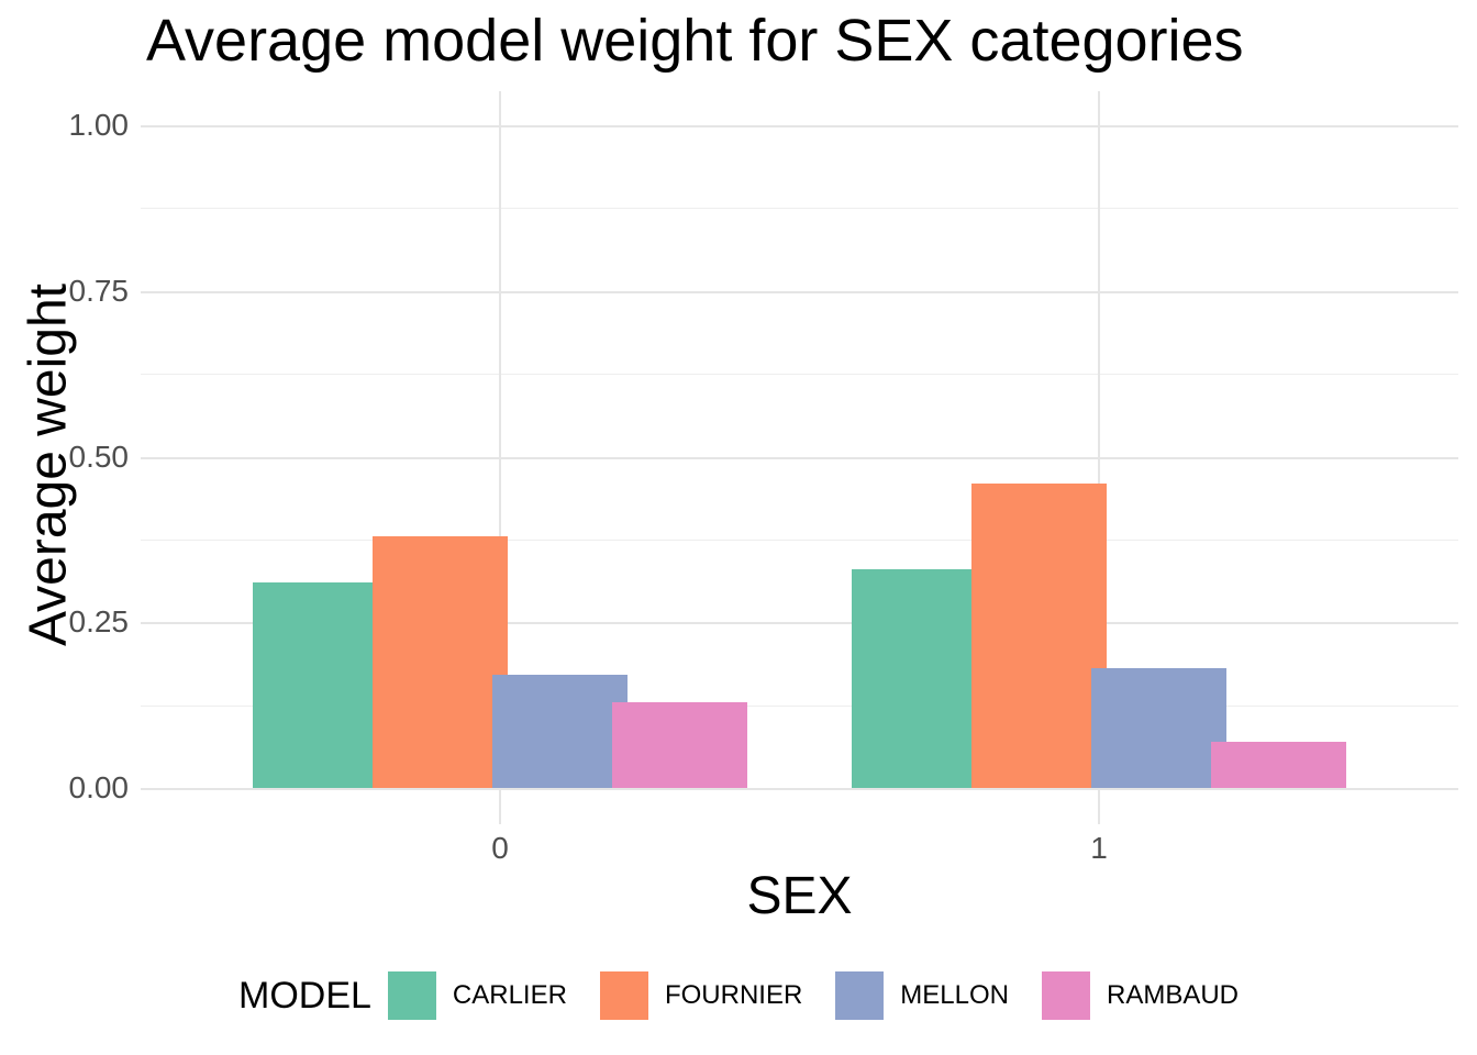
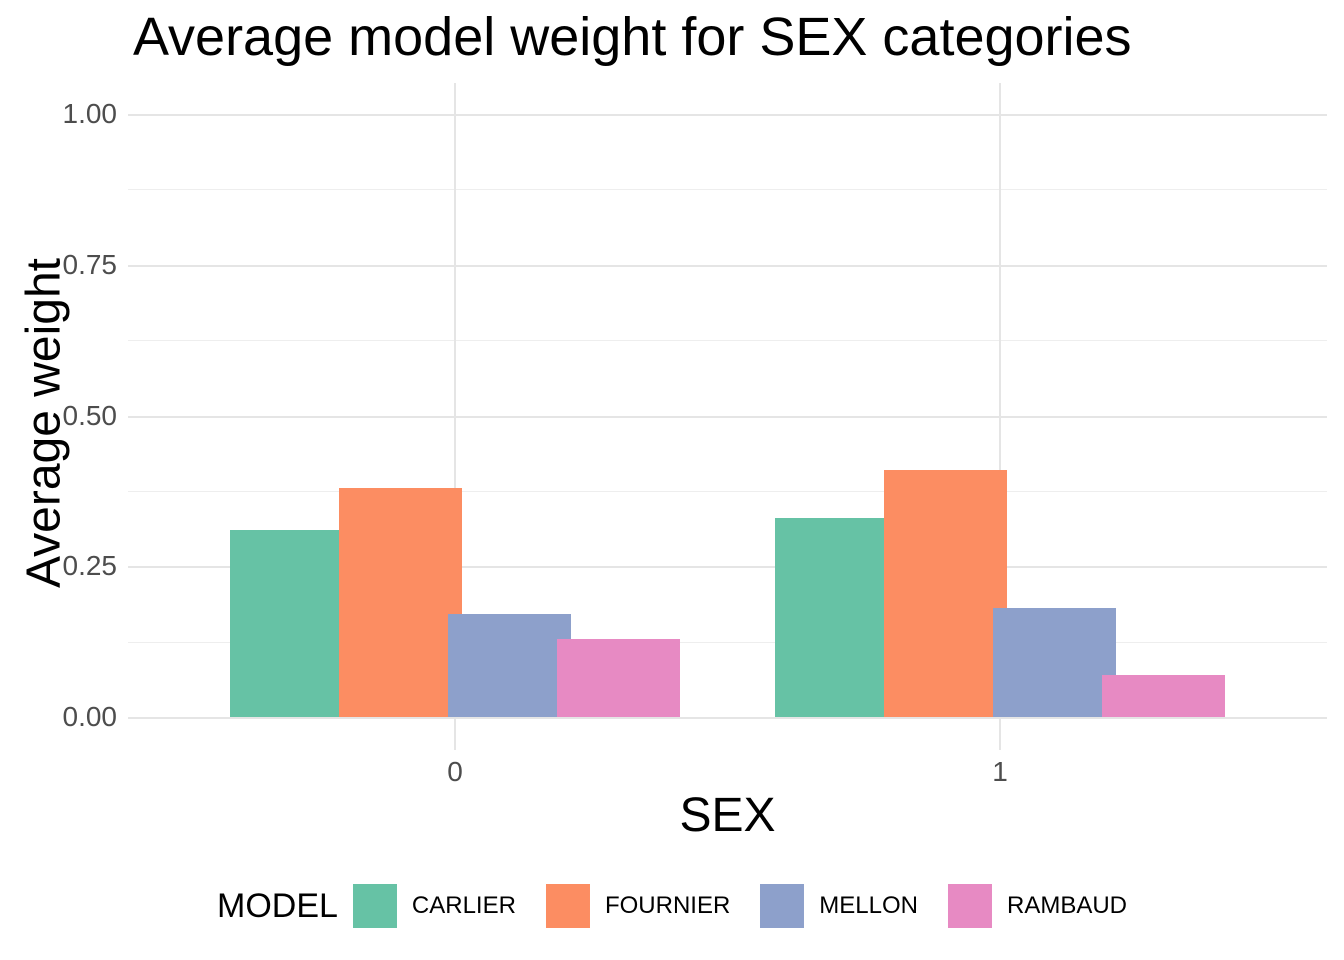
FOURNIER/1: 0.46 -> 0.41
